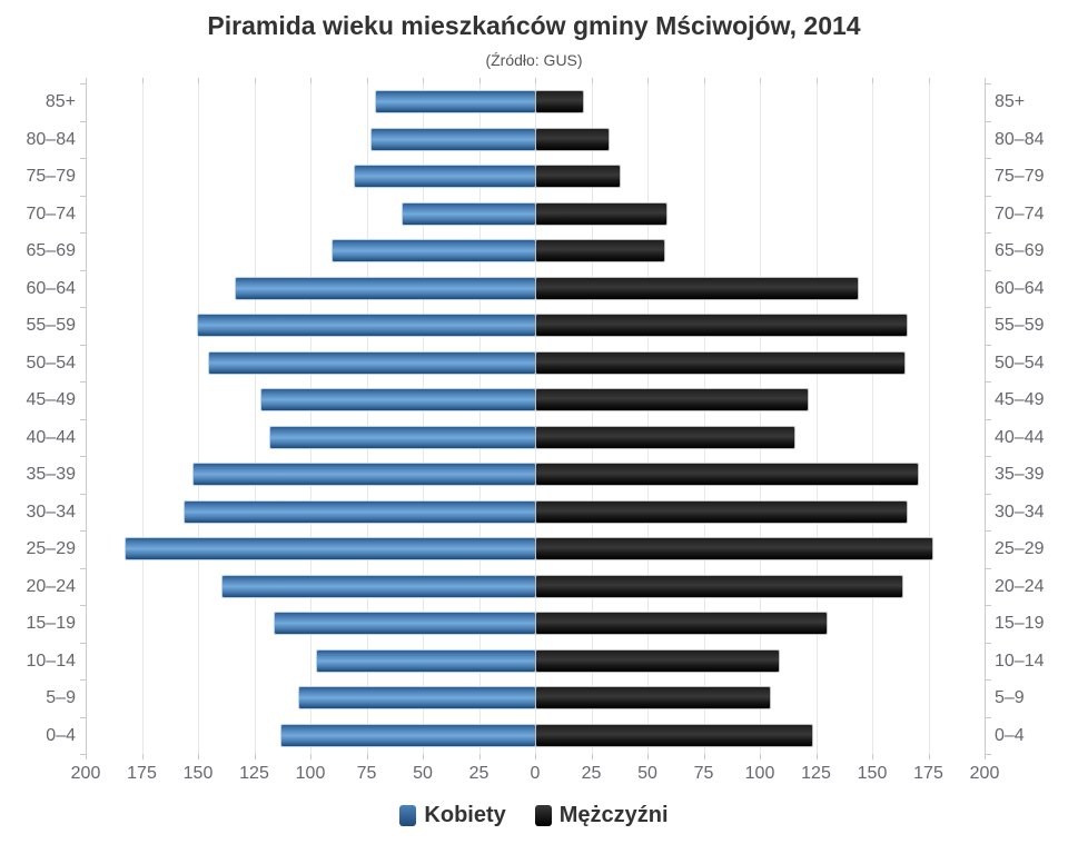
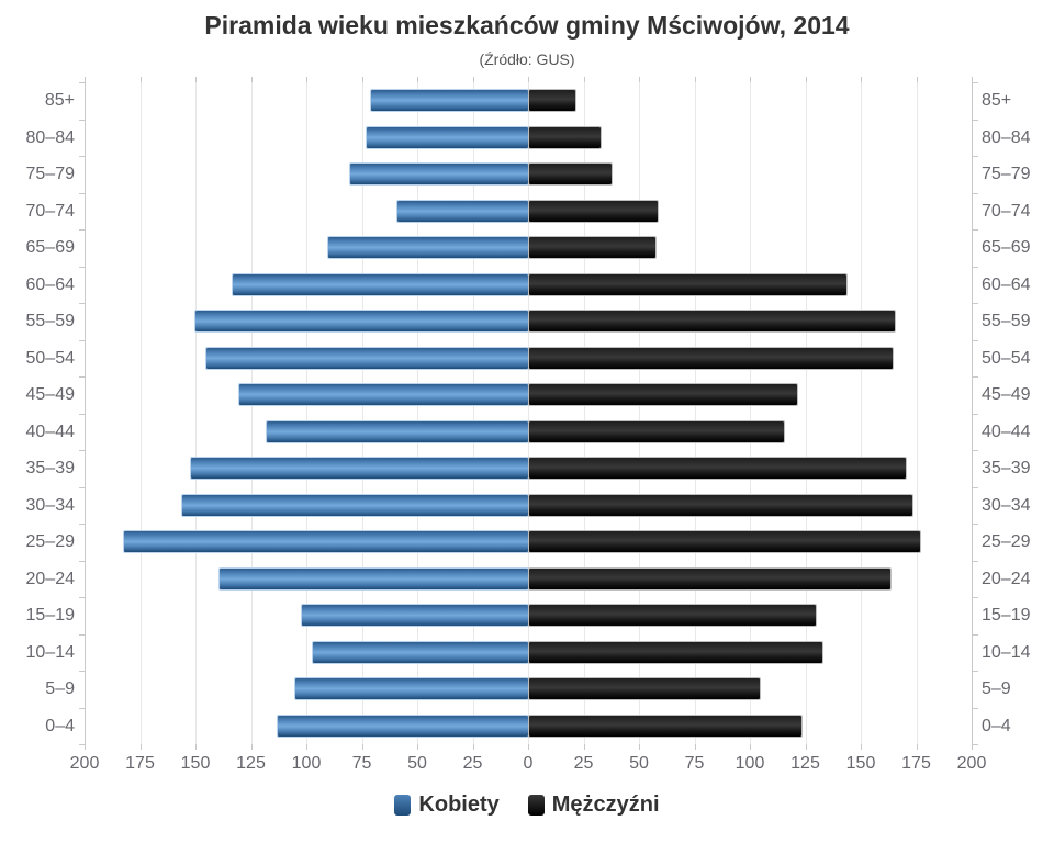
Kobiety/45–49: 122 -> 130
Mężczyźni/30–34: 165 -> 173
Kobiety/15–19: 116 -> 102
Mężczyźni/10–14: 108 -> 132
